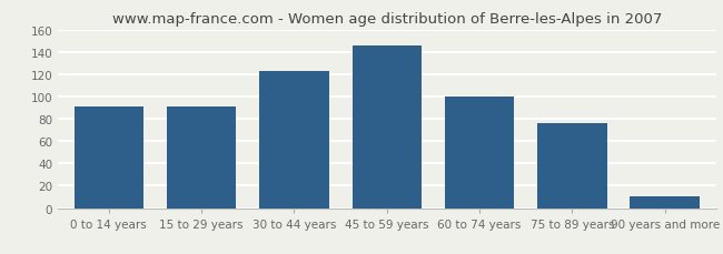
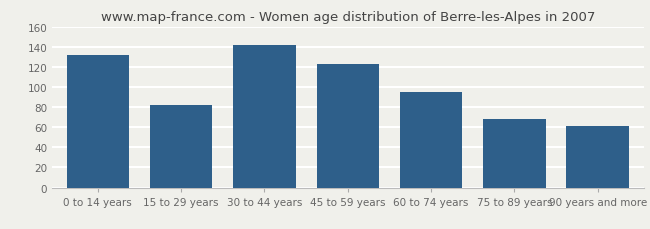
0 to 14 years: 91 -> 132
15 to 29 years: 91 -> 82
30 to 44 years: 123 -> 142
45 to 59 years: 146 -> 123
60 to 74 years: 100 -> 95
75 to 89 years: 76 -> 68
90 years and more: 11 -> 61
